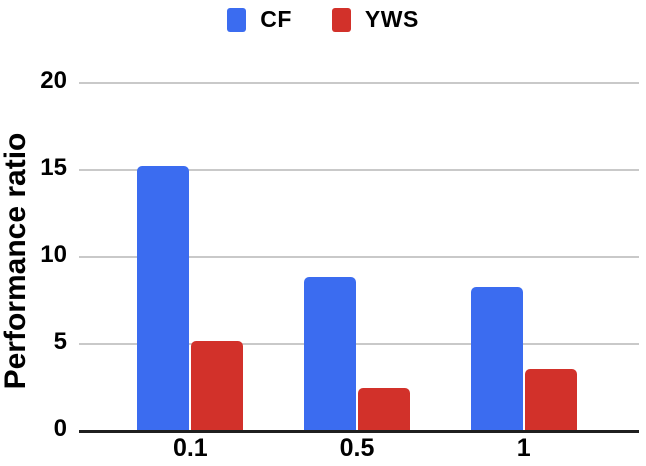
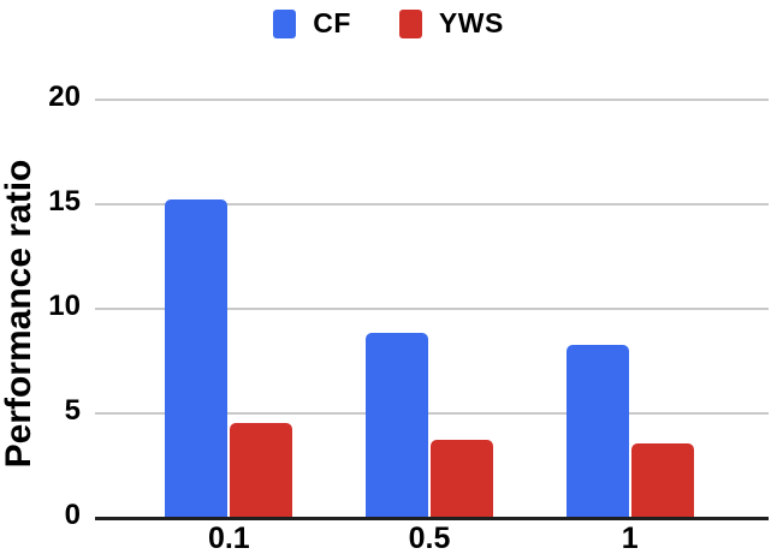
YWS/0.1: 5.1 -> 4.5
YWS/0.5: 2.4 -> 3.7
